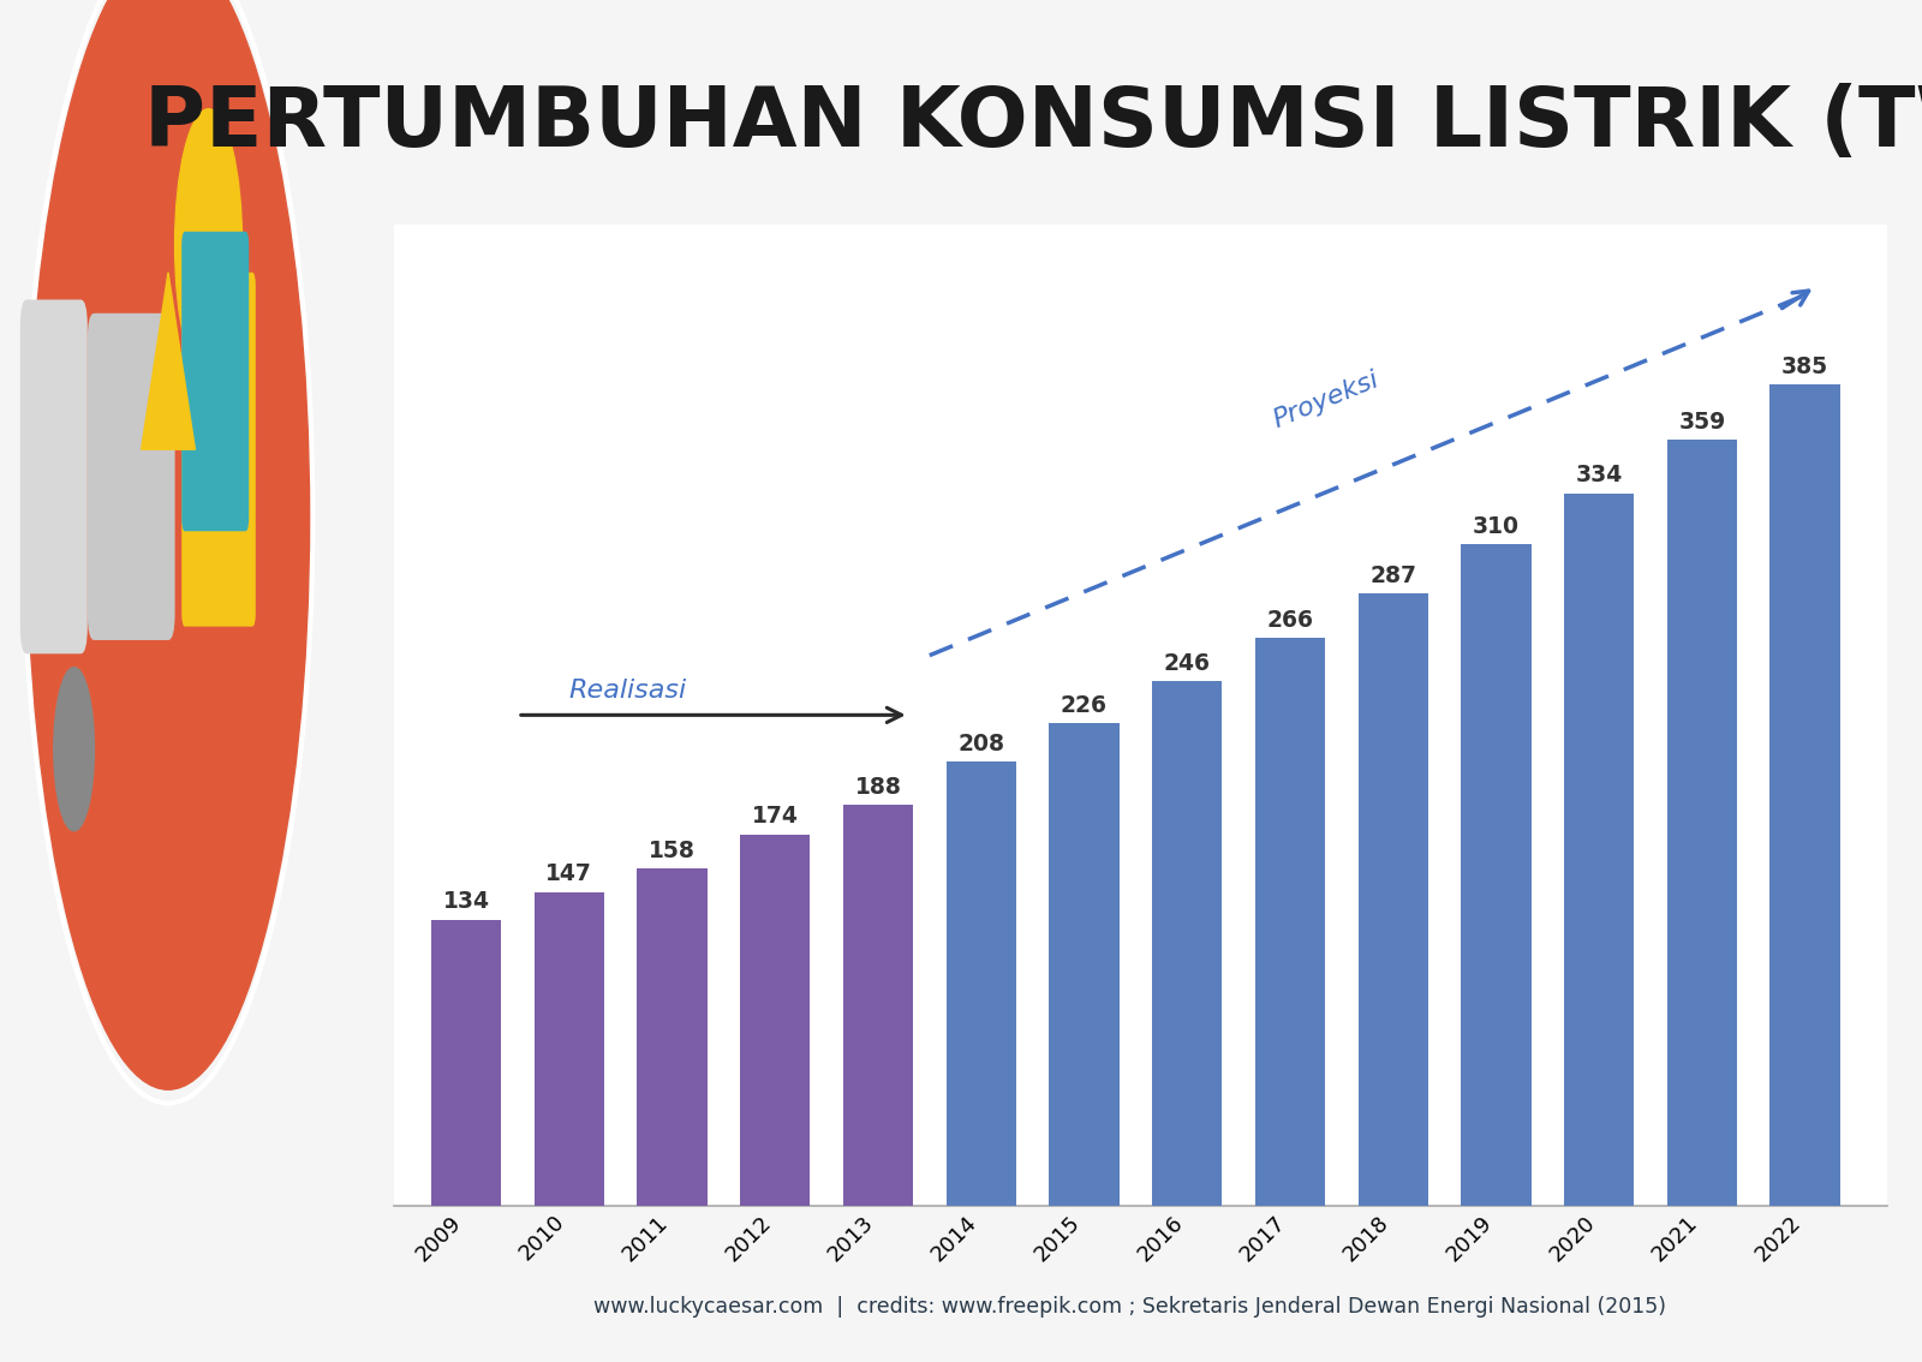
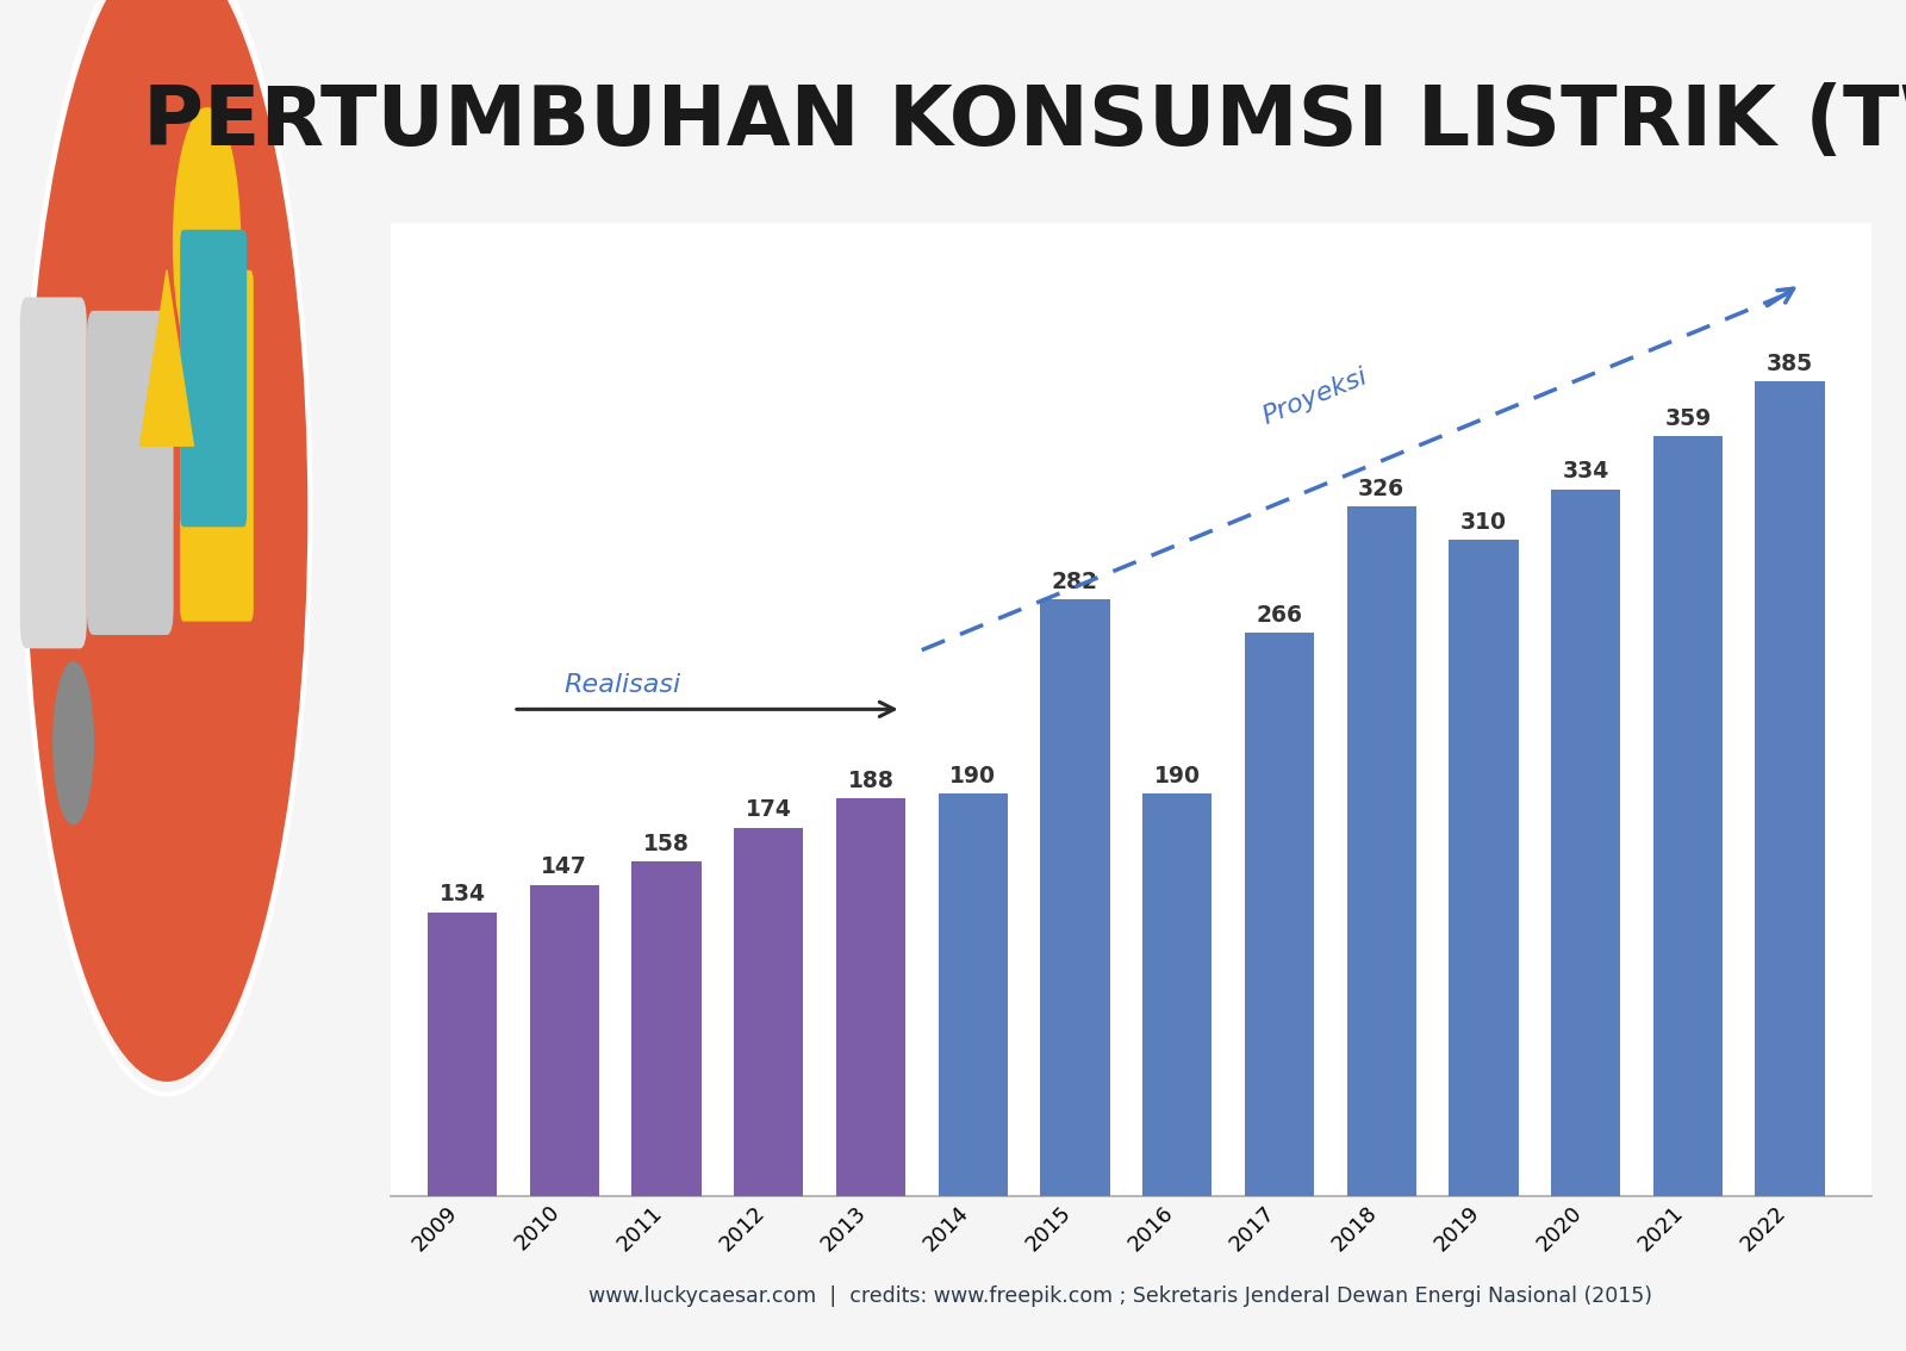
2014: 208 -> 190
2015: 226 -> 282
2016: 246 -> 190
2018: 287 -> 326
